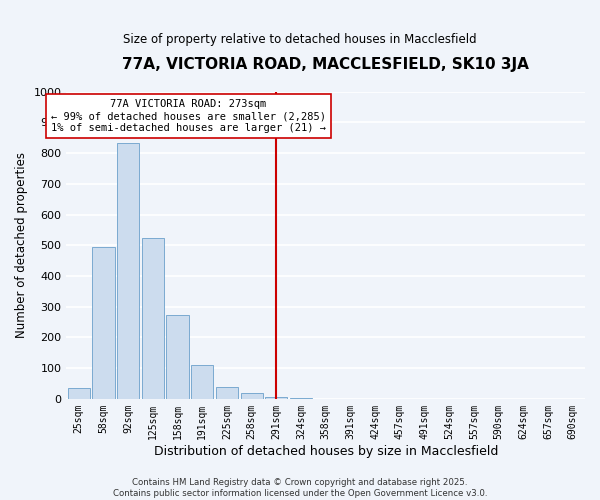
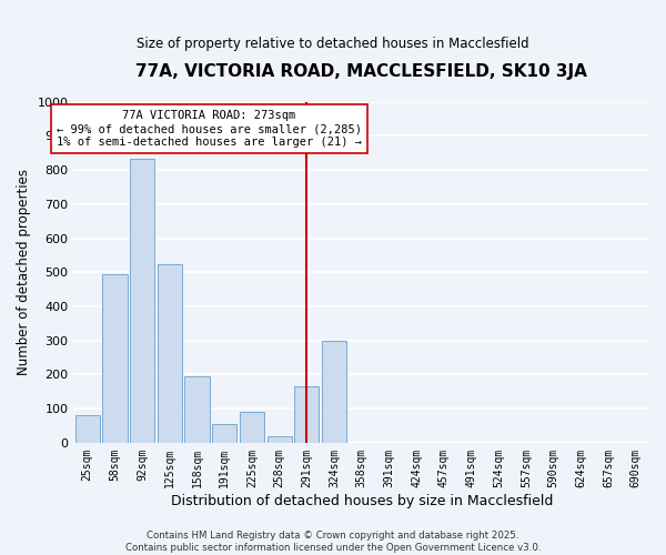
25sqm: 35 -> 80
158sqm: 274 -> 195
191sqm: 110 -> 55
225sqm: 40 -> 90
291sqm: 5 -> 165
324sqm: 2 -> 300
